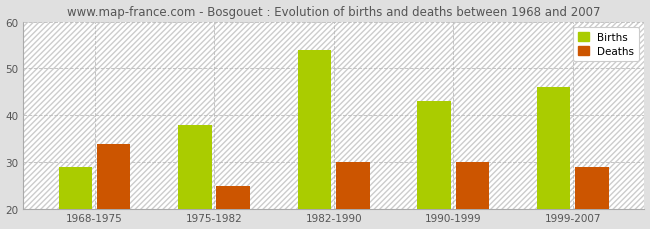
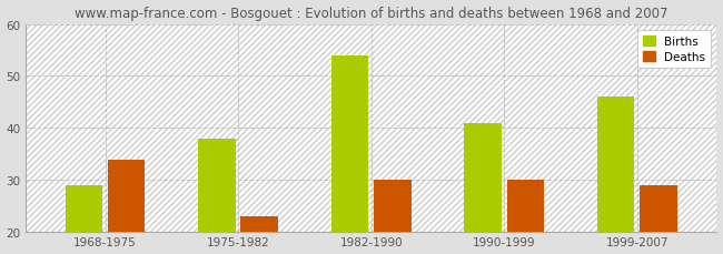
Deaths/1975-1982: 25 -> 23
Births/1990-1999: 43 -> 41
